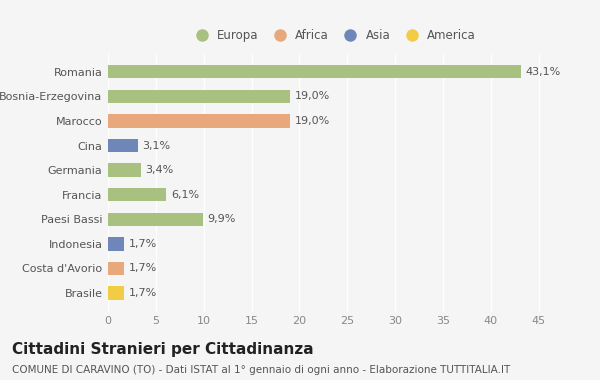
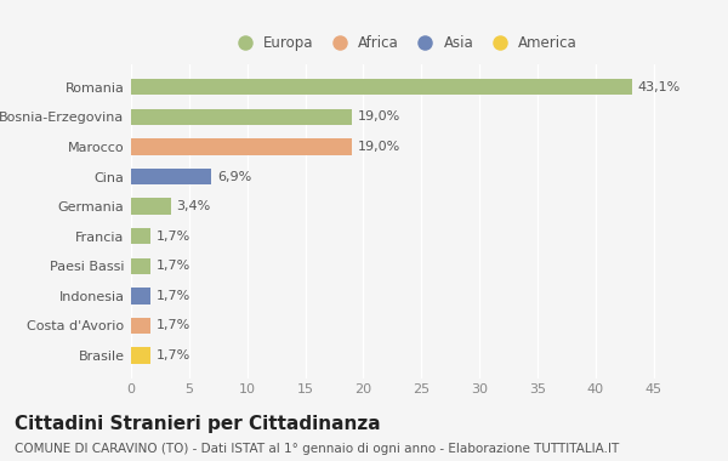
Cina: 3,1% -> 6,9%
Francia: 6,1% -> 1,7%
Paesi Bassi: 9,9% -> 1,7%
